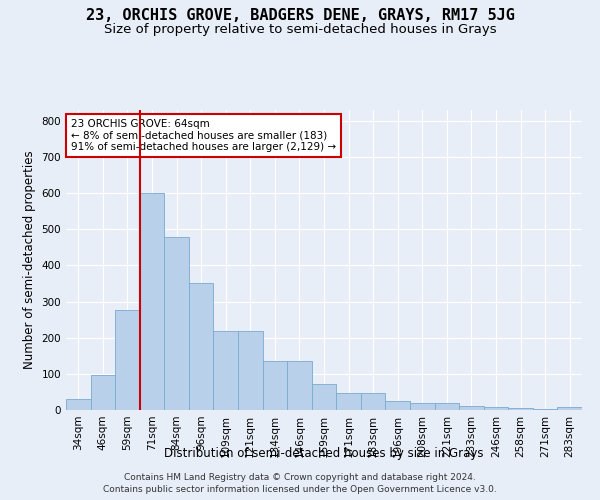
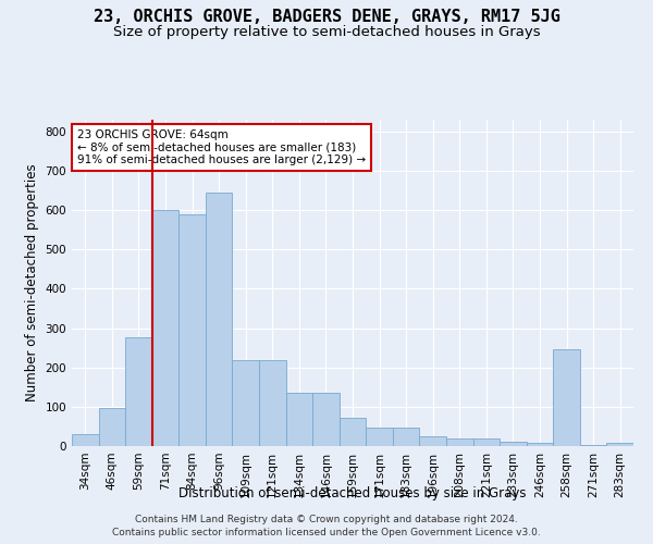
84sqm: 480 -> 590
96sqm: 352 -> 645
258sqm: 5 -> 245
